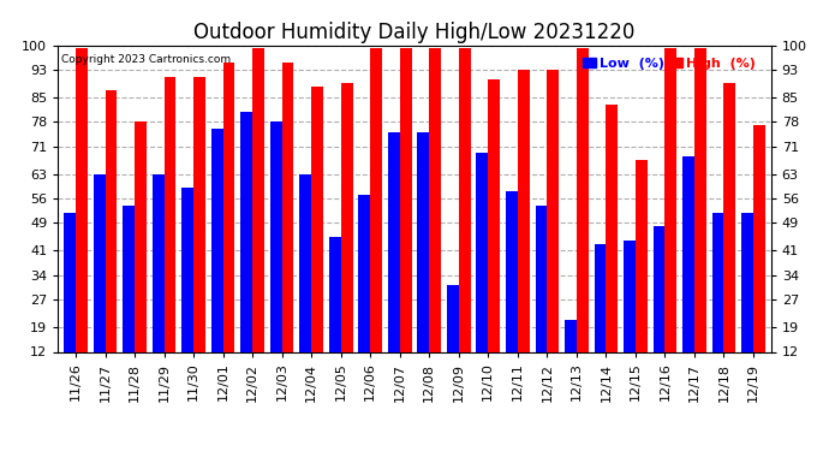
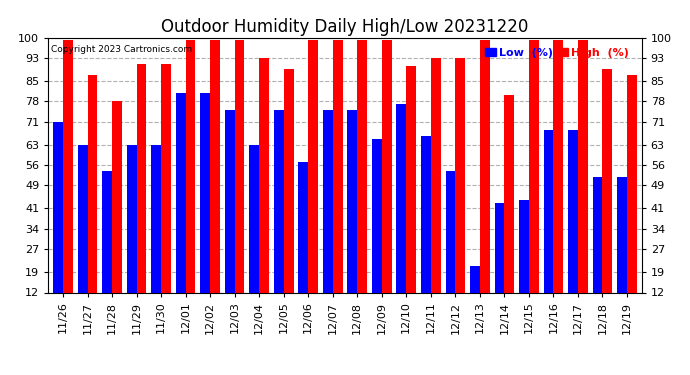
Low (%)/11/26: 52 -> 71
Low (%)/11/30: 59 -> 63
Low (%)/12/01: 76 -> 81
High (%)/12/01: 95 -> 99
Low (%)/12/03: 78 -> 75
High (%)/12/03: 95 -> 99
High (%)/12/04: 88 -> 93
Low (%)/12/05: 45 -> 75
Low (%)/12/09: 31 -> 65
Low (%)/12/10: 69 -> 77
Low (%)/12/11: 58 -> 66
High (%)/12/14: 83 -> 80
High (%)/12/15: 67 -> 99
Low (%)/12/16: 48 -> 68
High (%)/12/19: 77 -> 87
